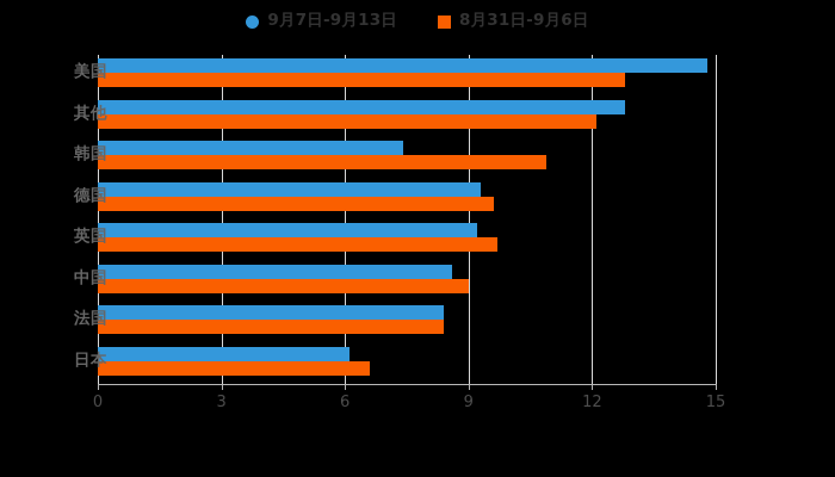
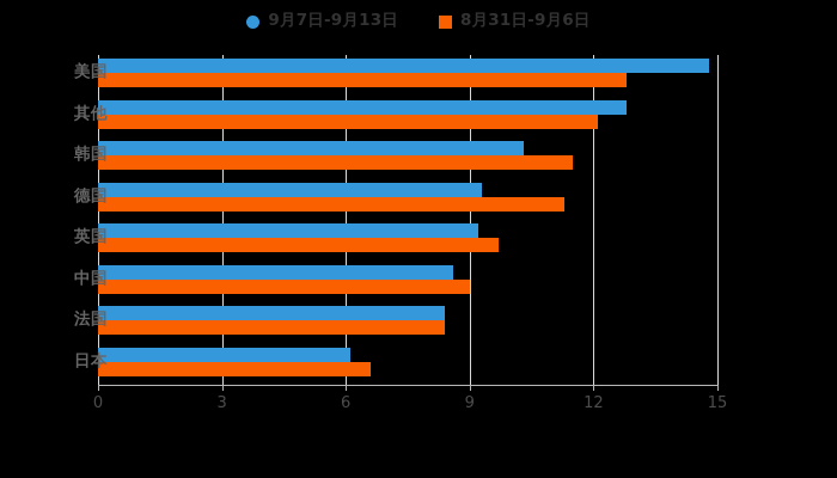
9月7日-9月13日/韩国: 7.4 -> 10.3
8月31日-9月6日/韩国: 10.9 -> 11.5
8月31日-9月6日/德国: 9.6 -> 11.3
